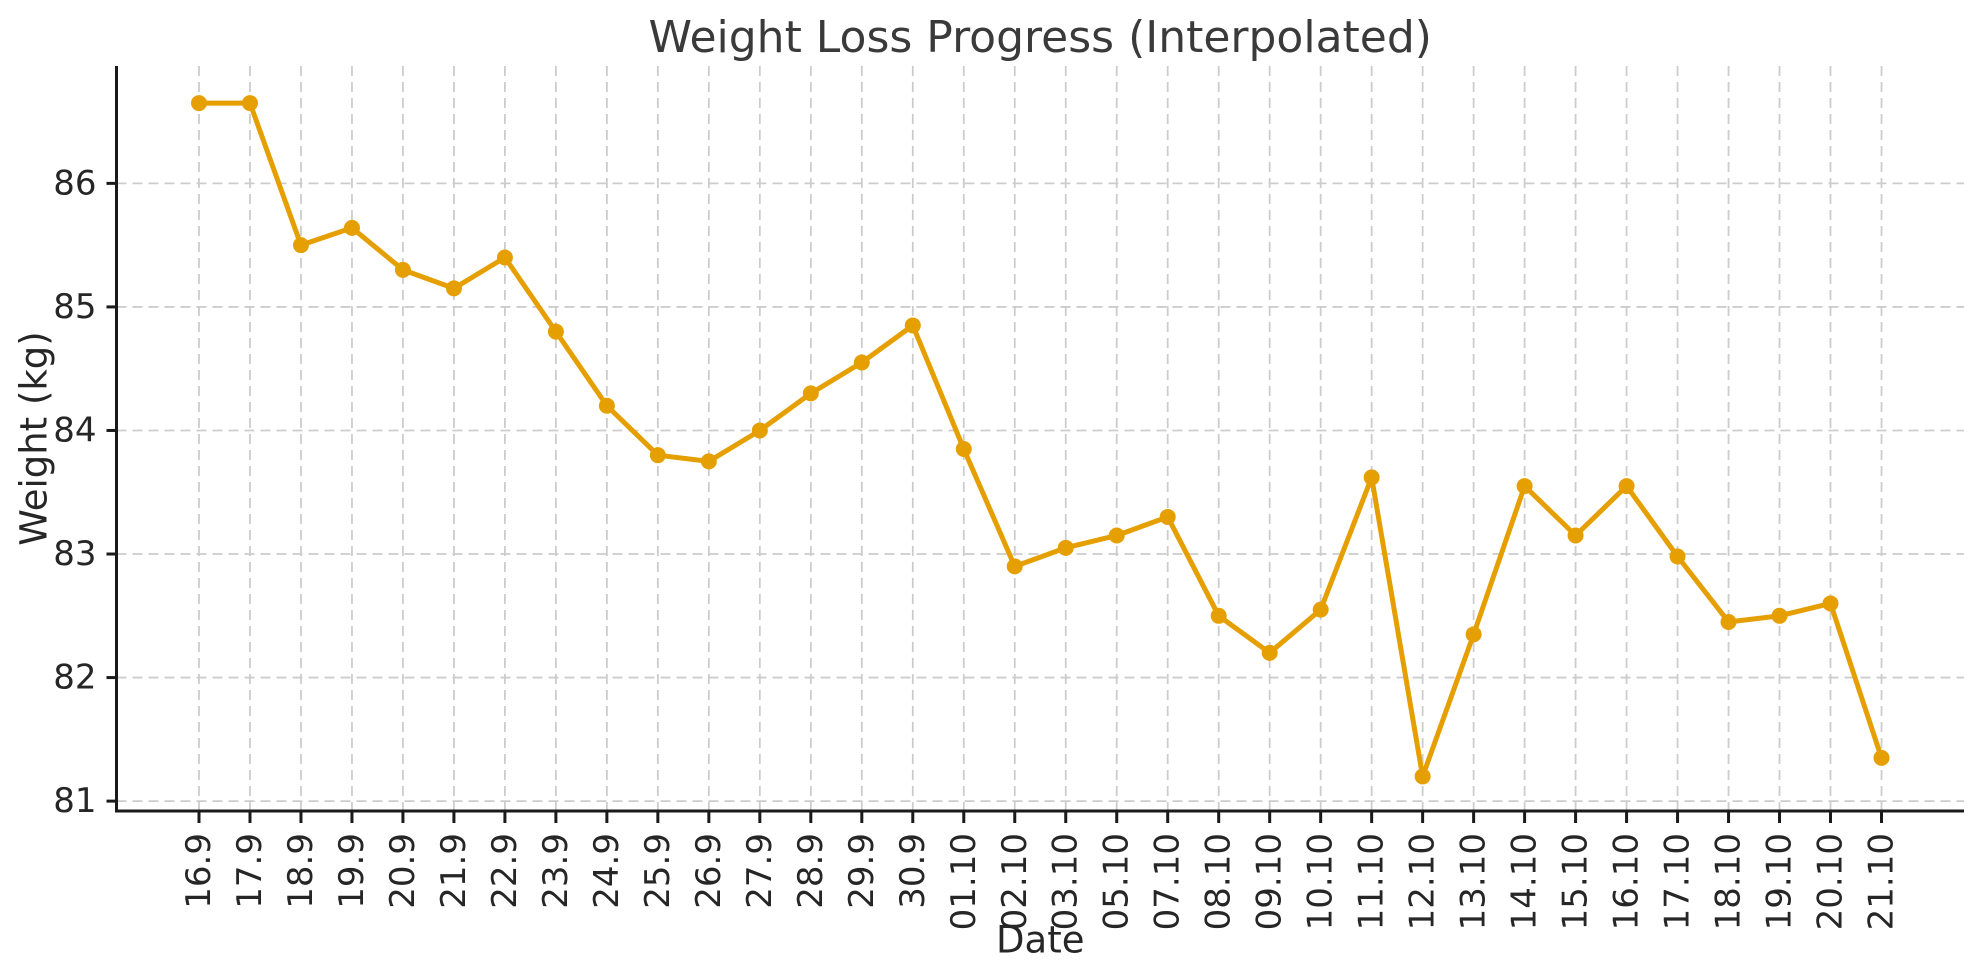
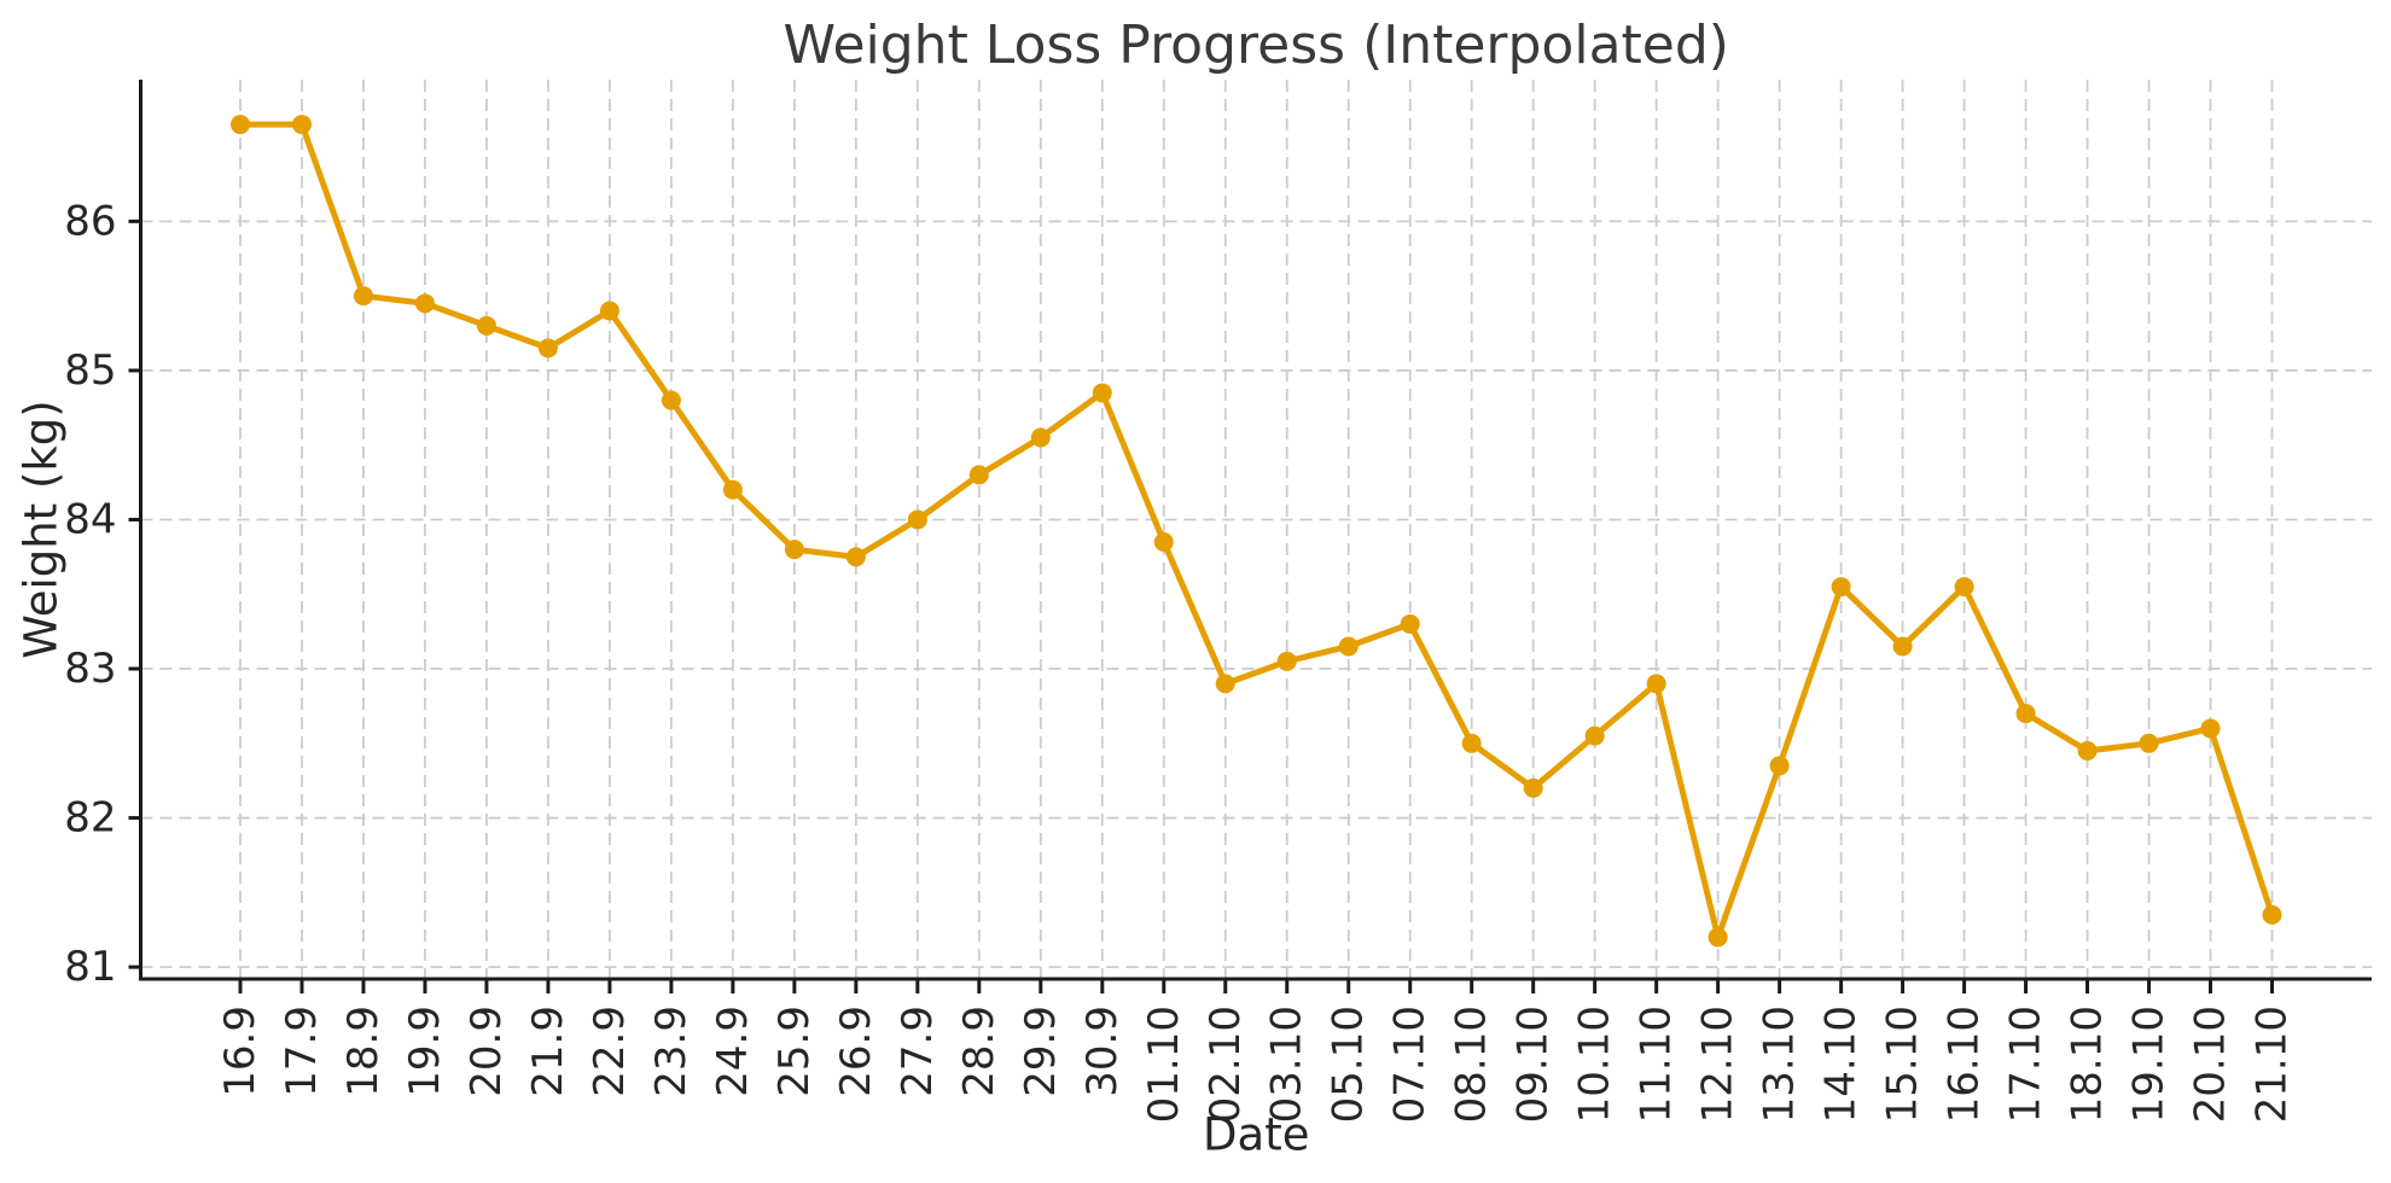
19.9: 85.64 -> 85.45
11.10: 83.62 -> 82.90
17.10: 82.98 -> 82.70
